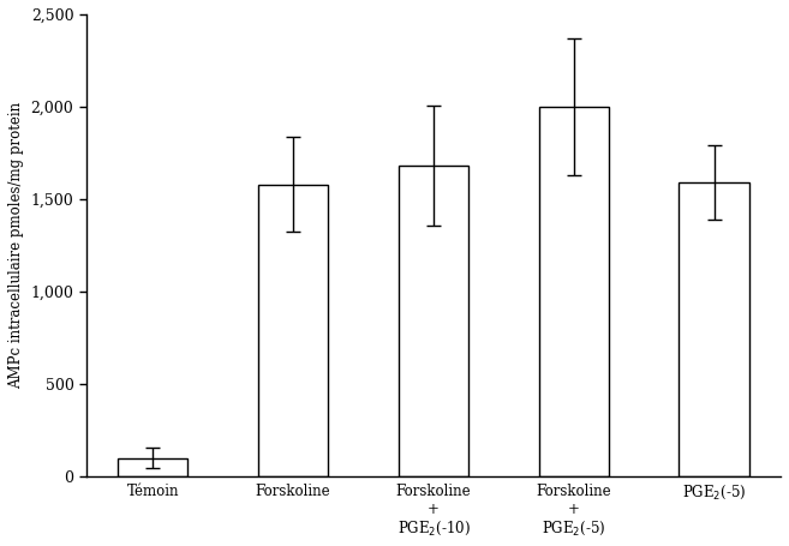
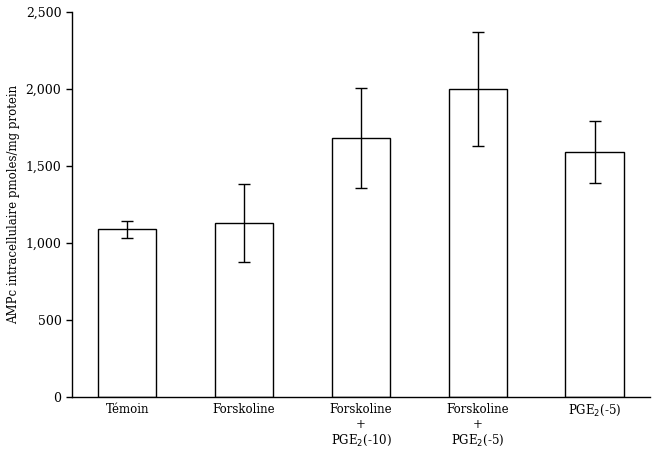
Témoin: 100 -> 1,090
Forskoline: 1,580 -> 1,130
